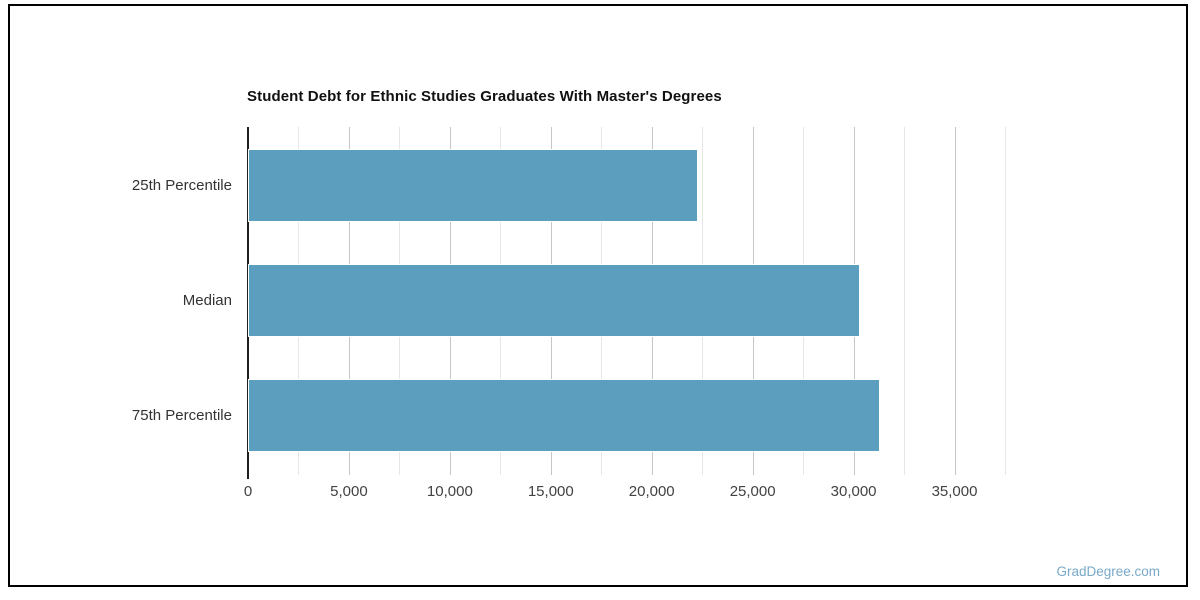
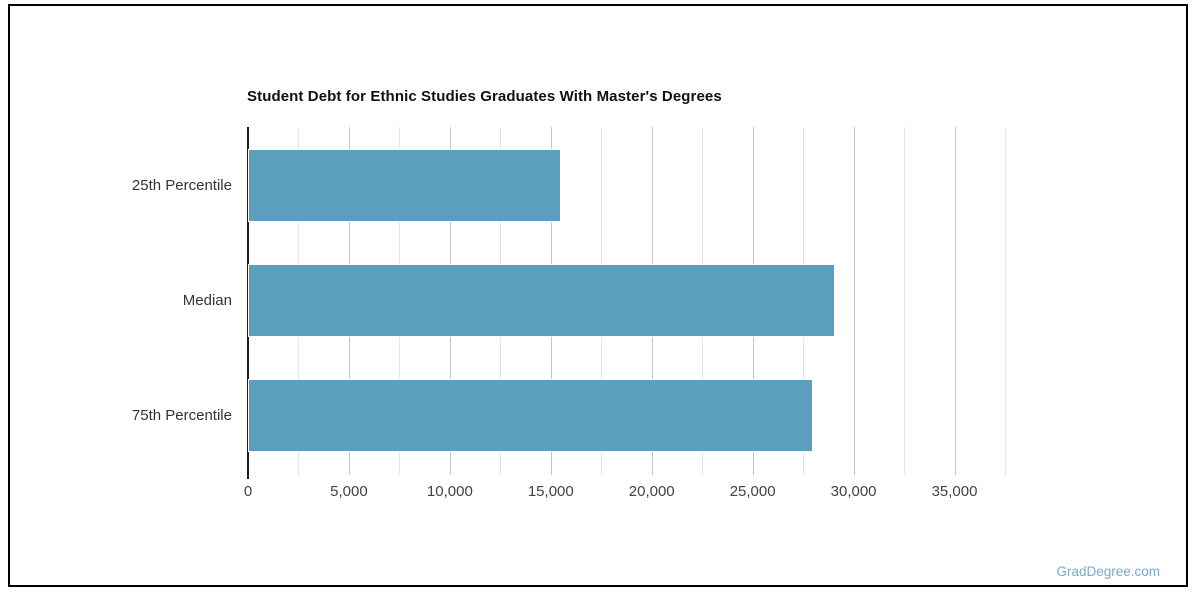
25th Percentile: 22300 -> 15500
Median: 30300 -> 29100
75th Percentile: 31300 -> 28000
